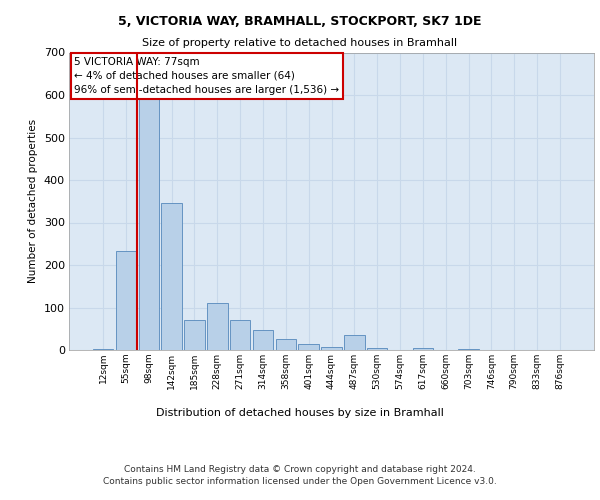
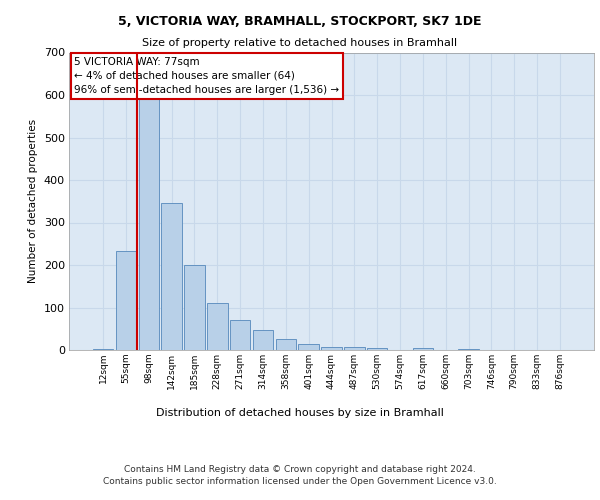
185sqm: 70 -> 200
487sqm: 35 -> 6
